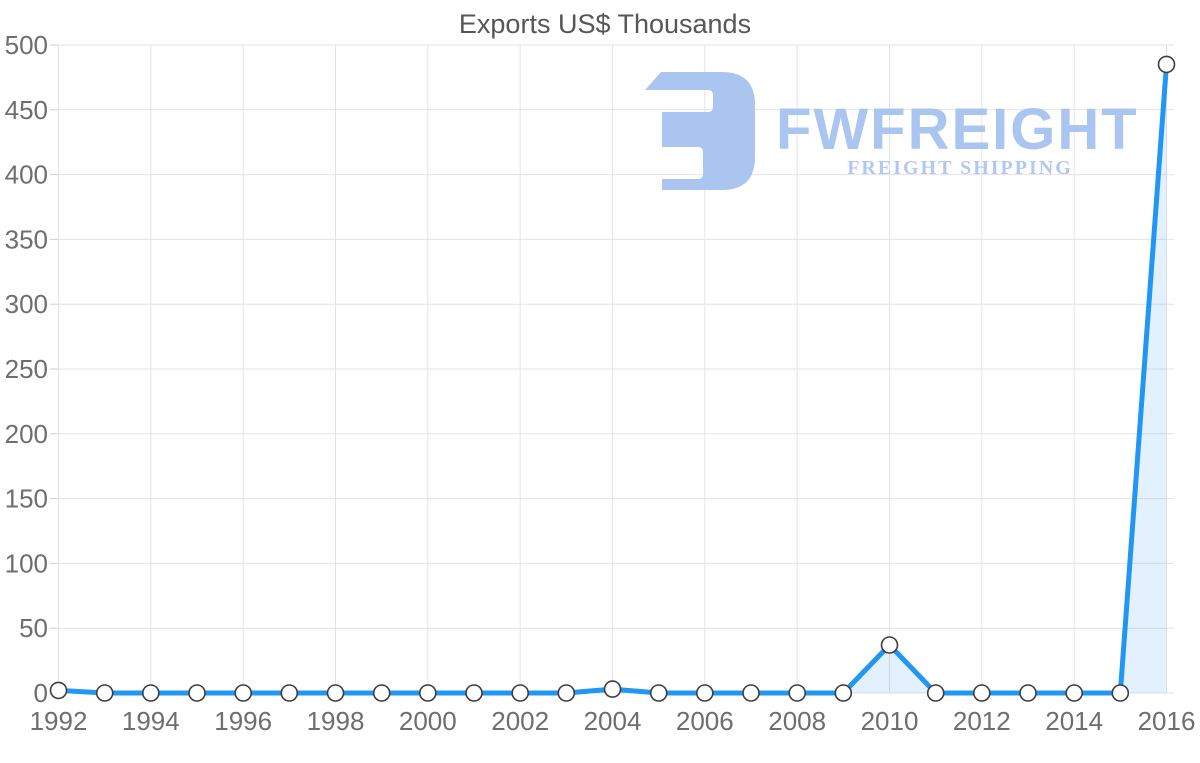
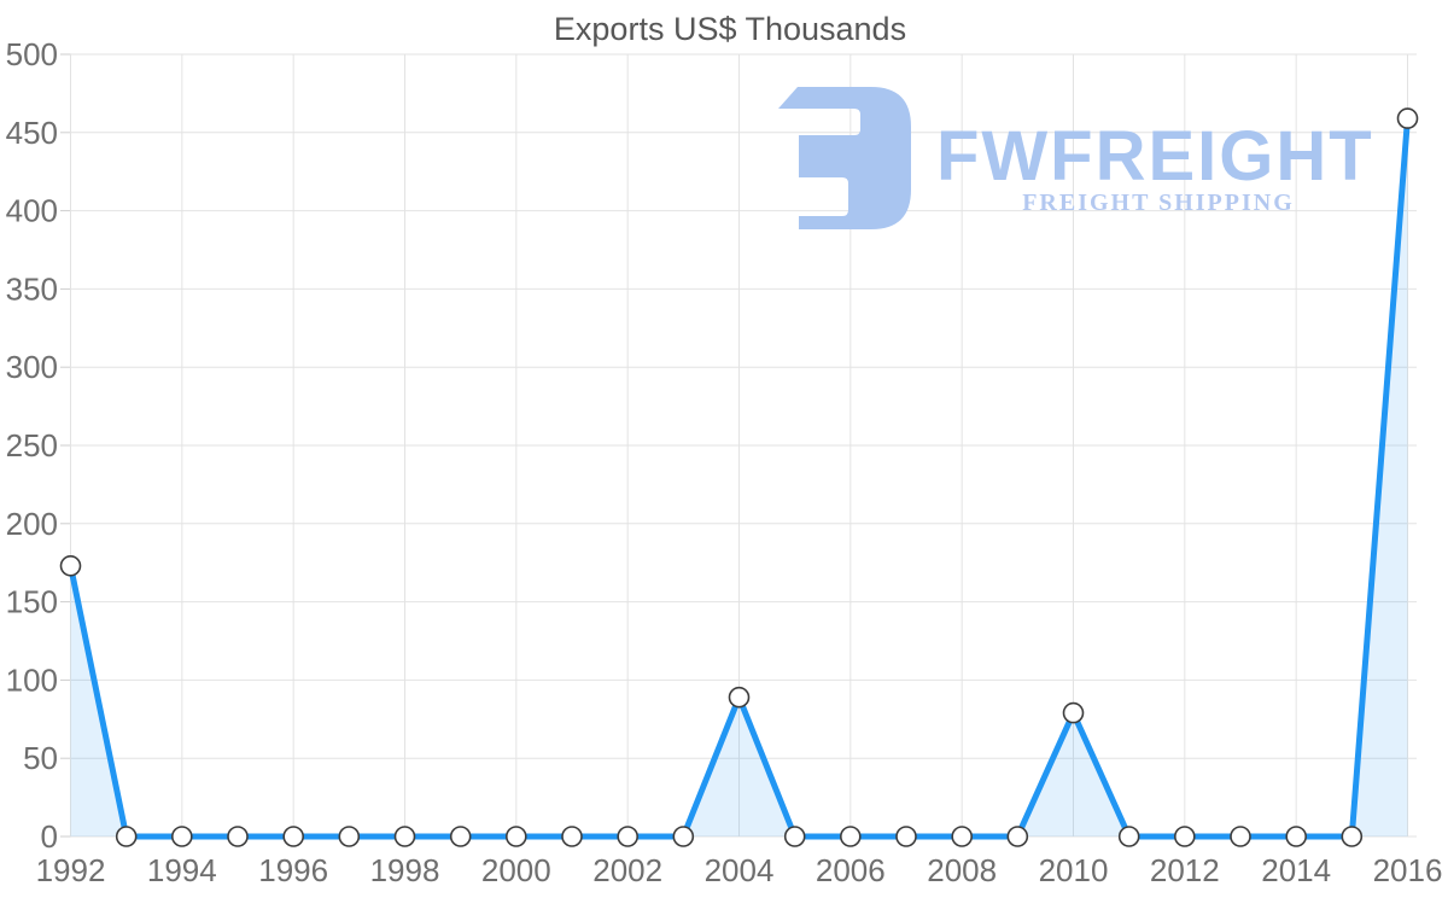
1992: 2 -> 173
2004: 3 -> 89
2010: 37 -> 79
2016: 485 -> 459
